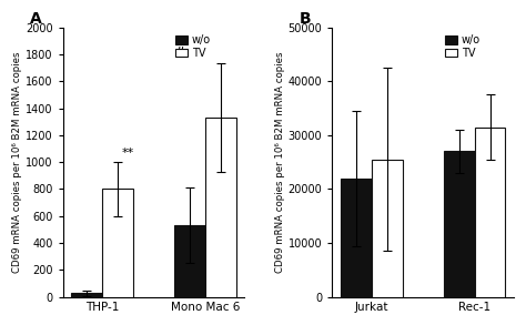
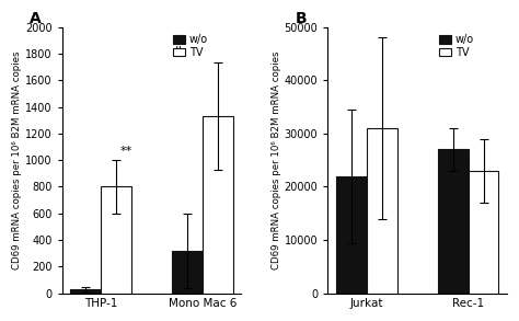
w/o/Mono Mac 6: 530 -> 320
TV/Jurkat: 25500 -> 31000
TV/Rec-1: 31500 -> 23000
